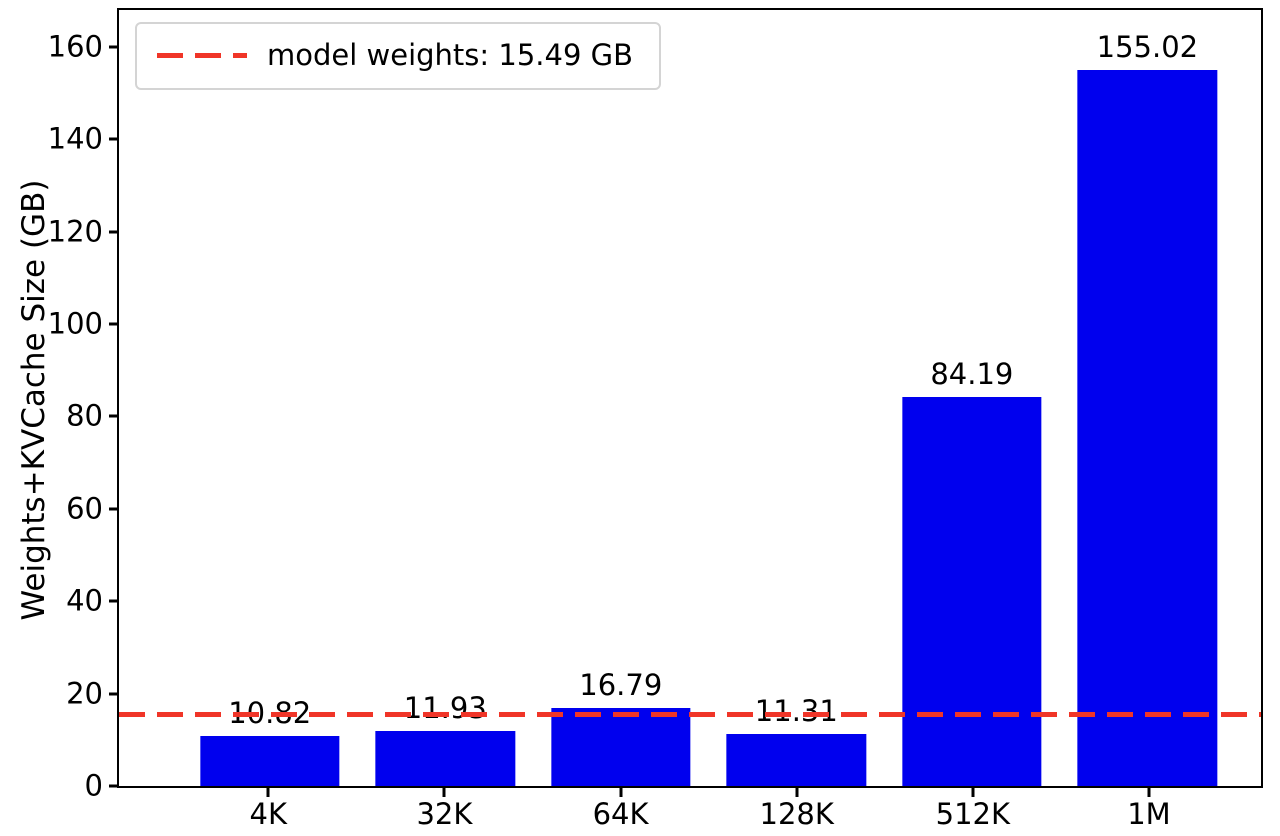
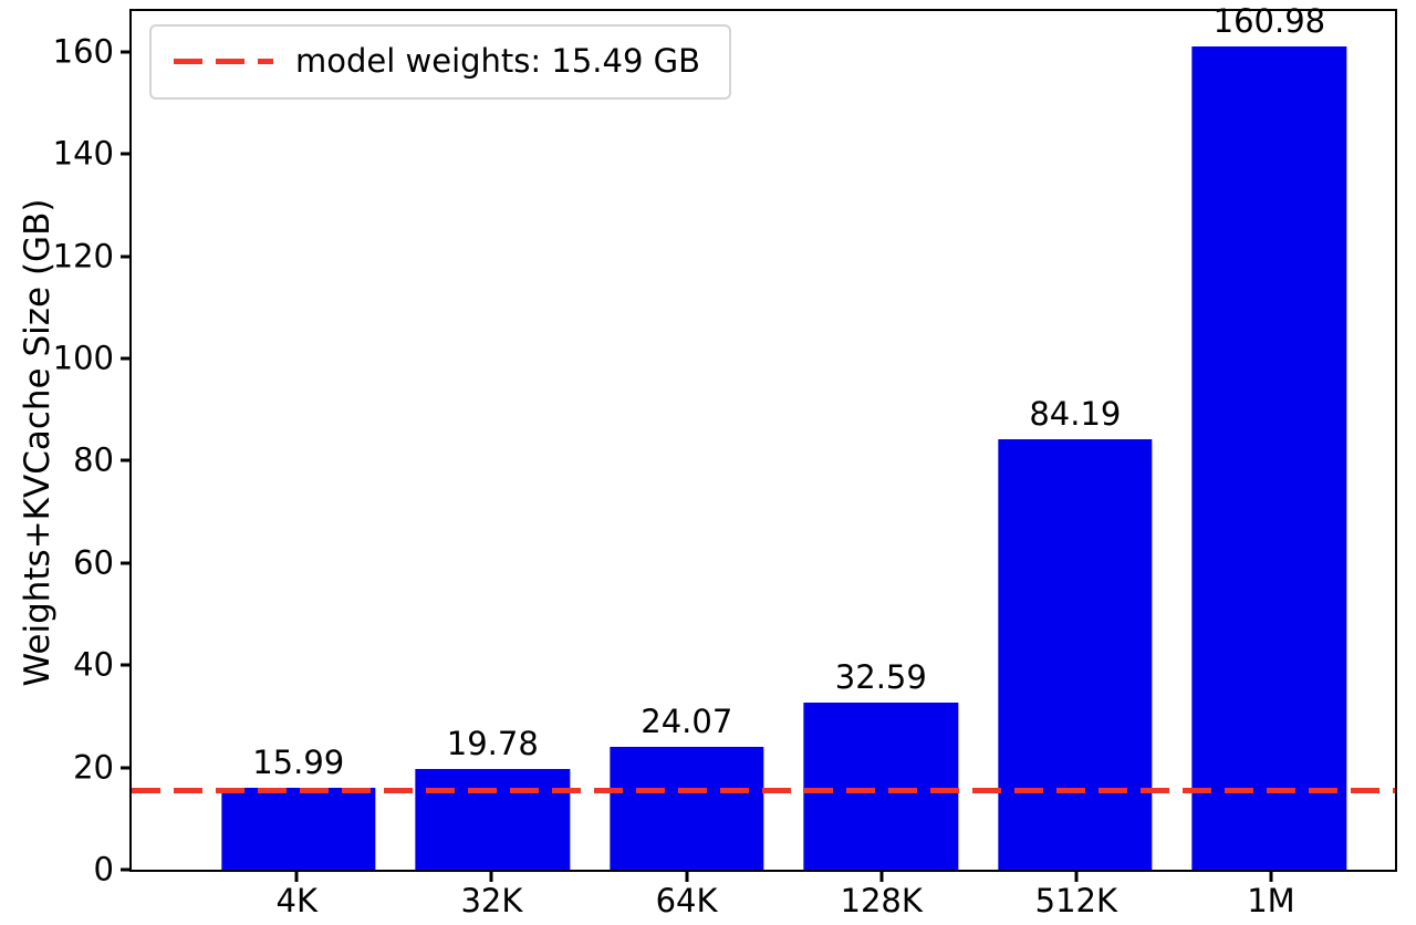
4K: 10.82 -> 15.99
32K: 11.93 -> 19.78
64K: 16.79 -> 24.07
128K: 11.31 -> 32.59
1M: 155.02 -> 160.98
